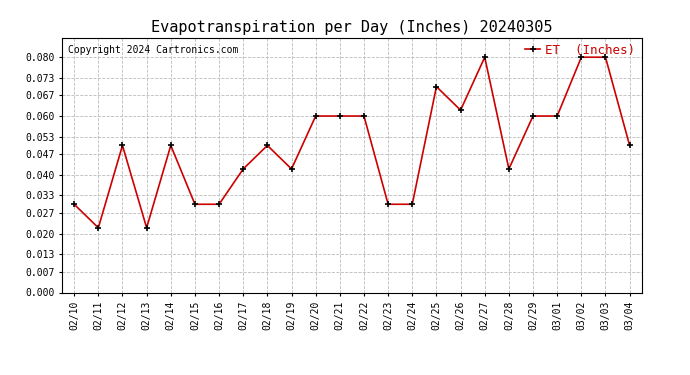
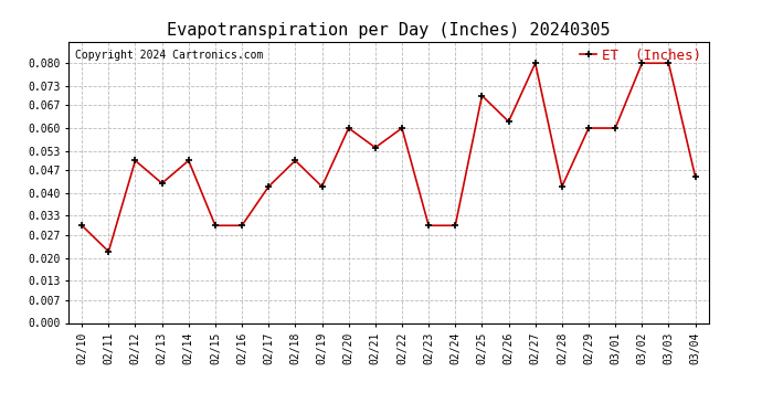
02/13: 0.022 -> 0.043
02/21: 0.060 -> 0.054
03/04: 0.050 -> 0.045
